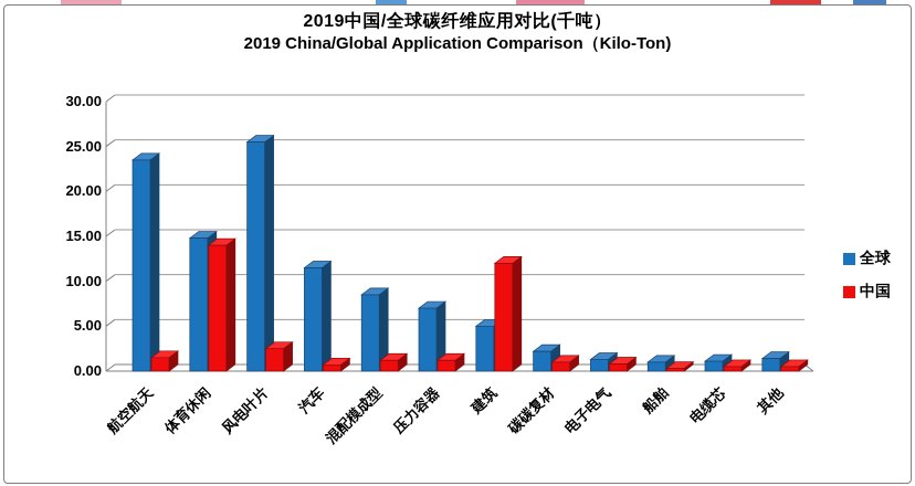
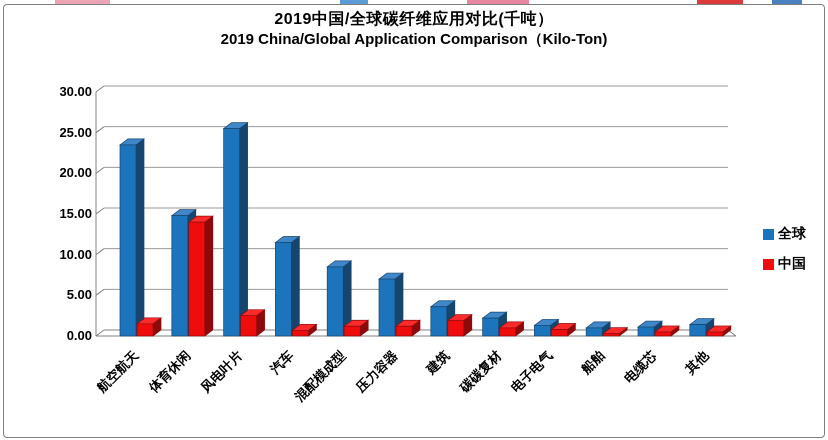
全球/建筑: 5 -> 4
中国/建筑: 12 -> 2
